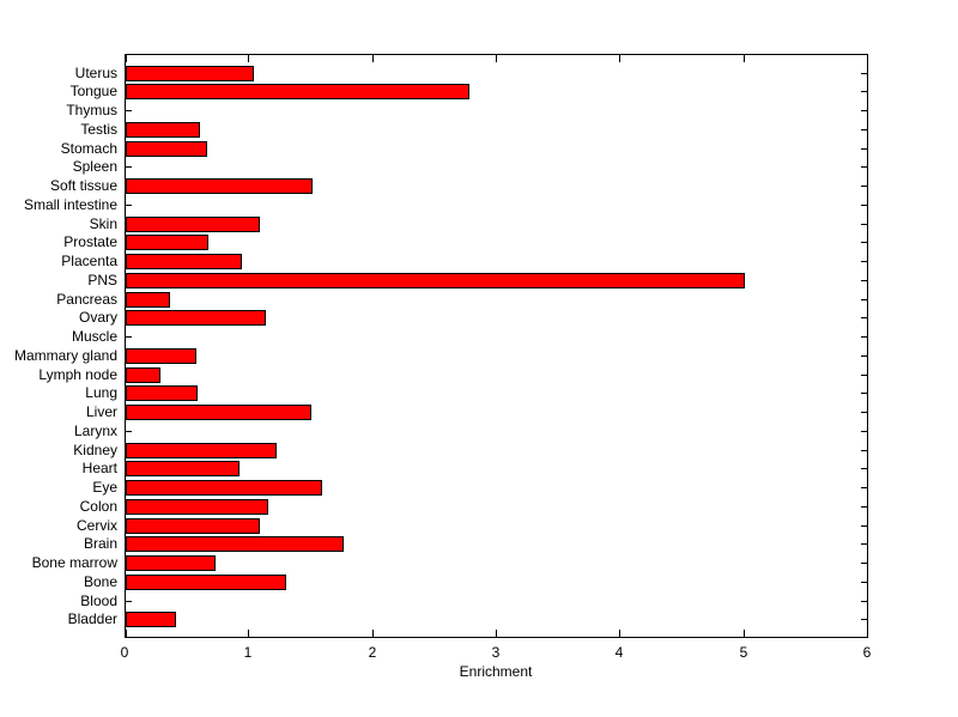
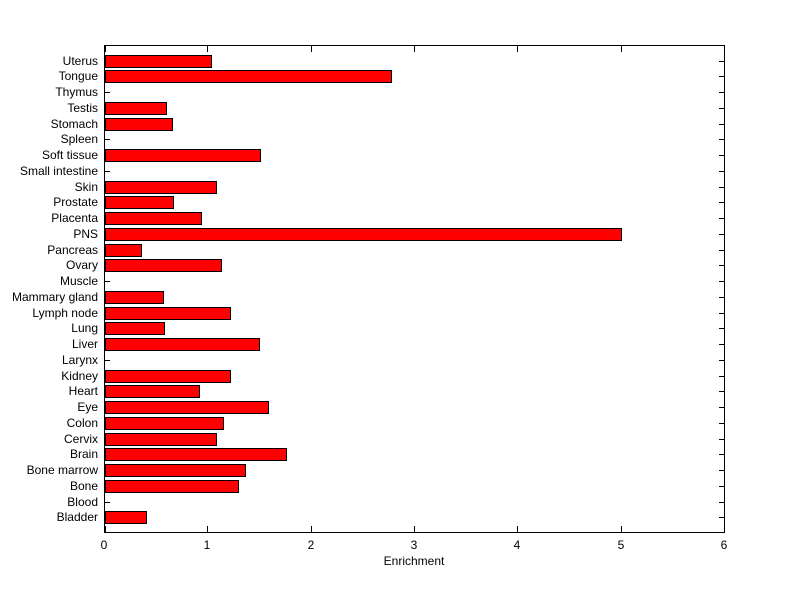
Lymph node: 0.28 -> 1.22
Bone marrow: 0.73 -> 1.36
